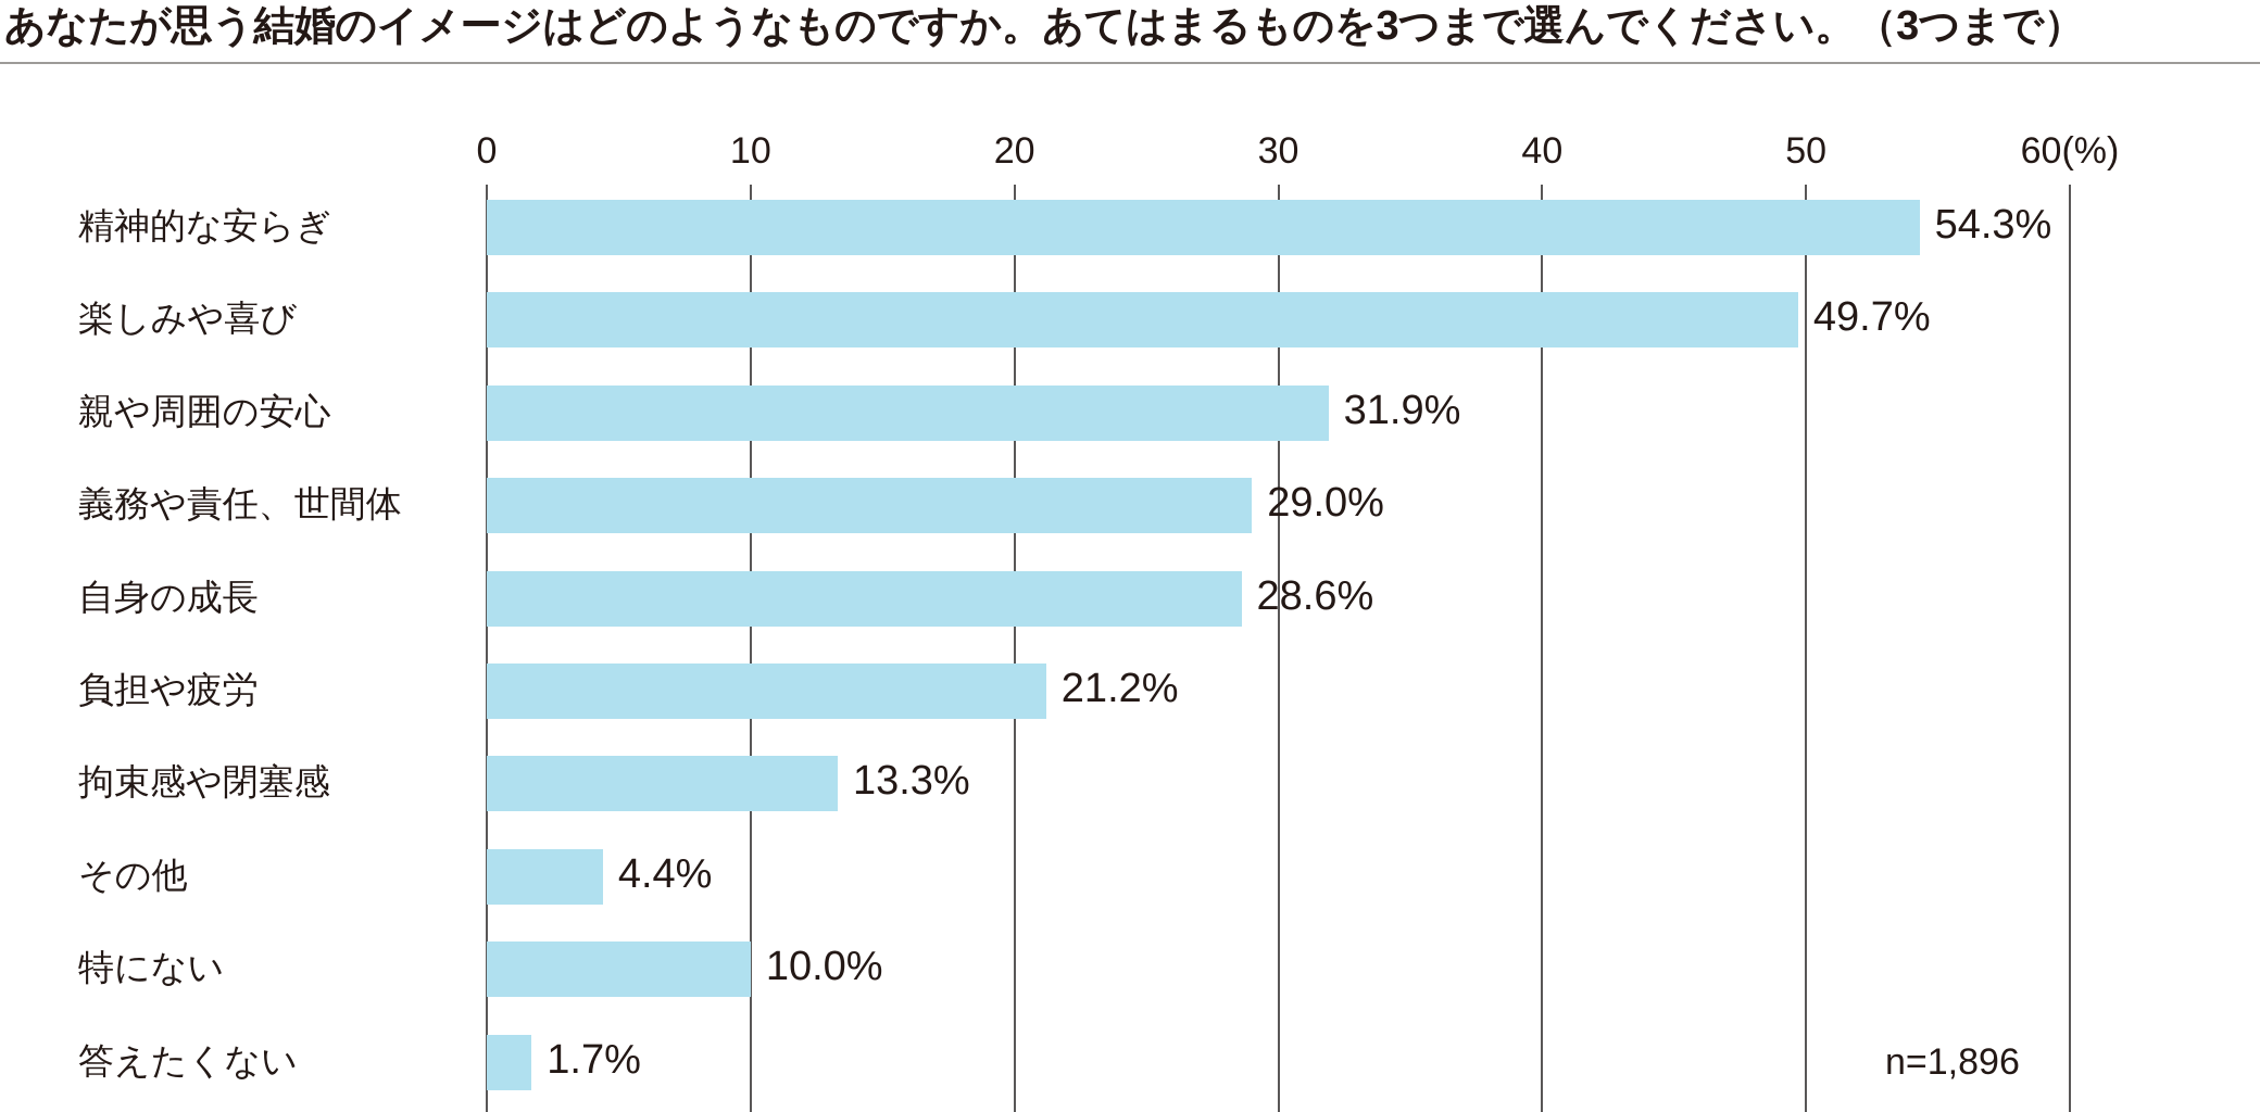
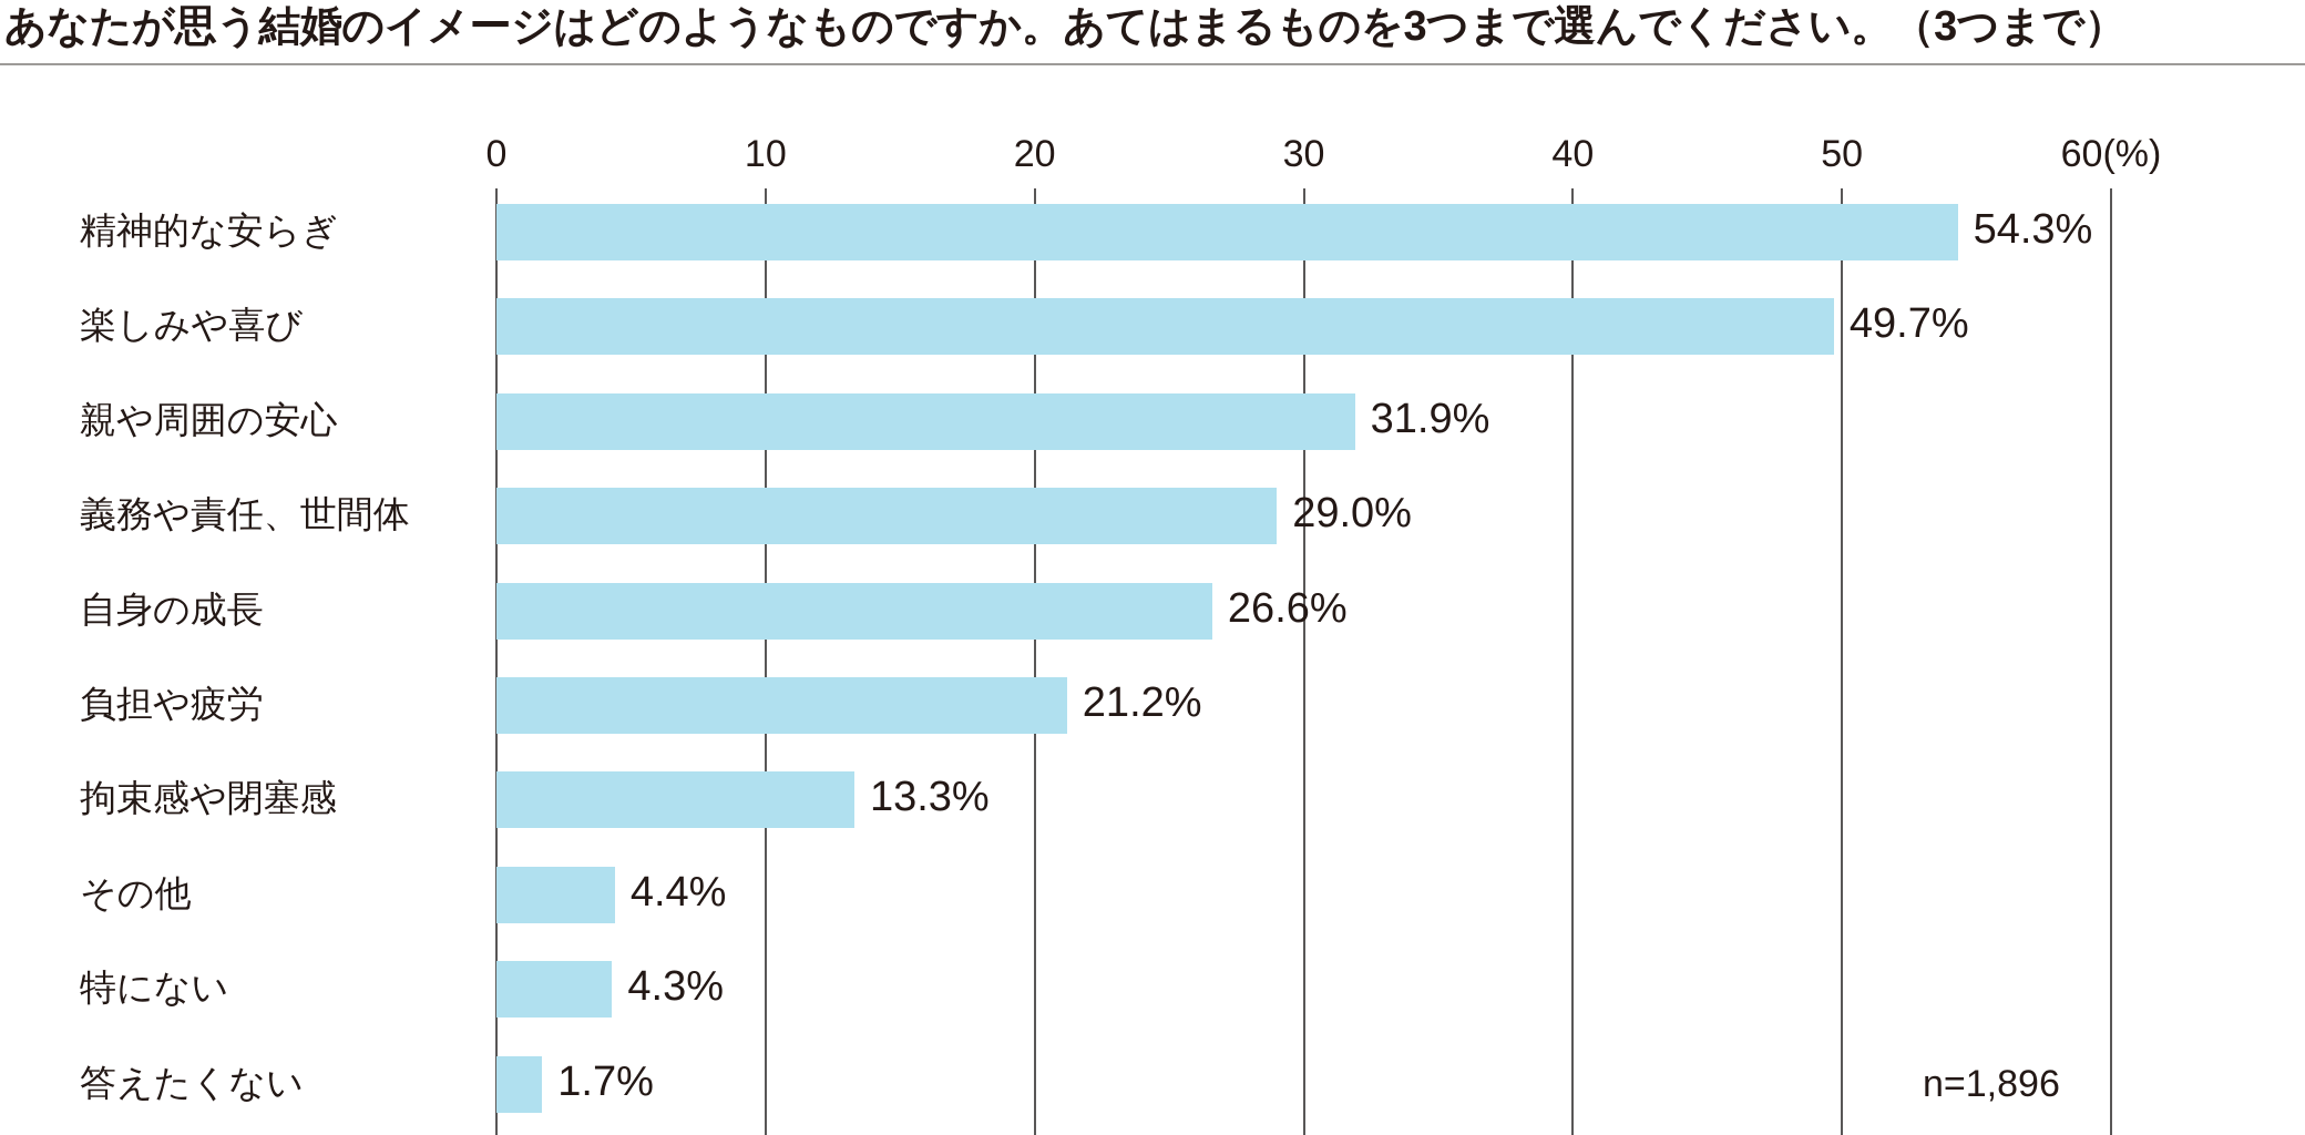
自身の成長: 28.6% -> 26.6%
特にない: 10.0% -> 4.3%
